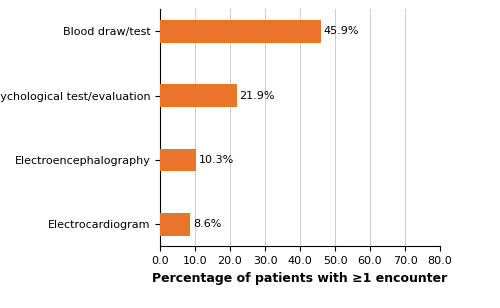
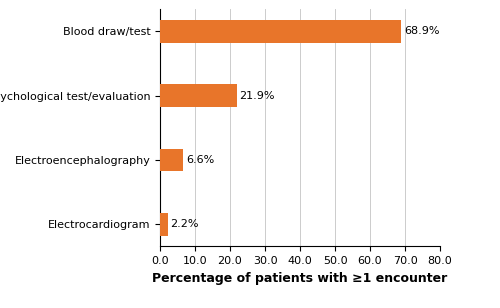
Blood draw/test: 45.9% -> 68.9%
Electroencephalography: 10.3% -> 6.6%
Electrocardiogram: 8.6% -> 2.2%
